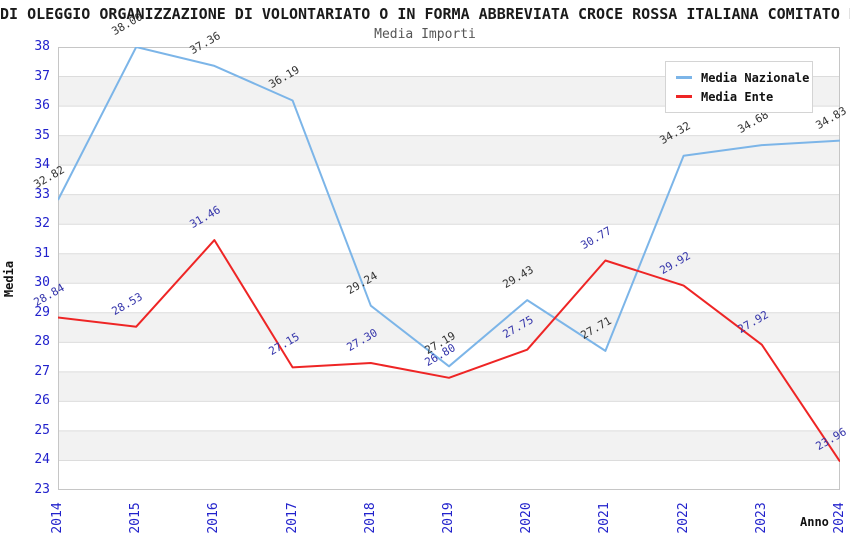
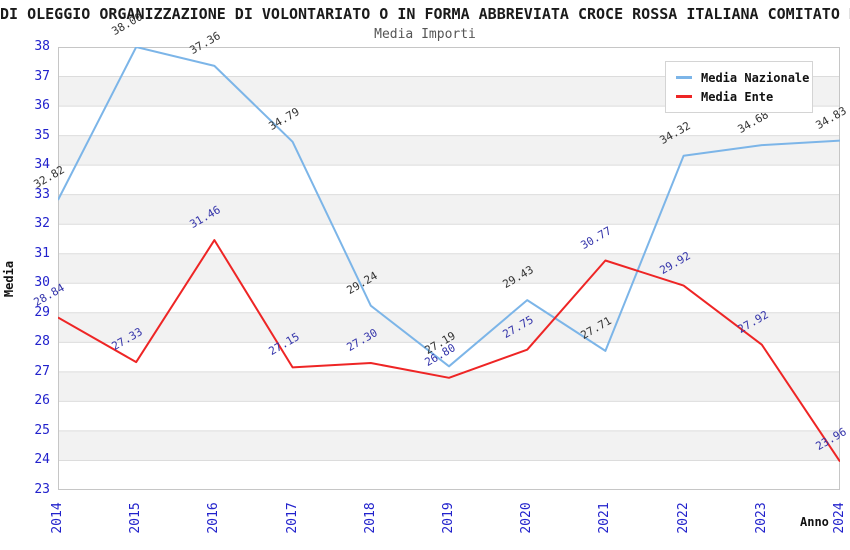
Media Ente/2015: 28.53 -> 27.33
Media Nazionale/2017: 36.19 -> 34.79
